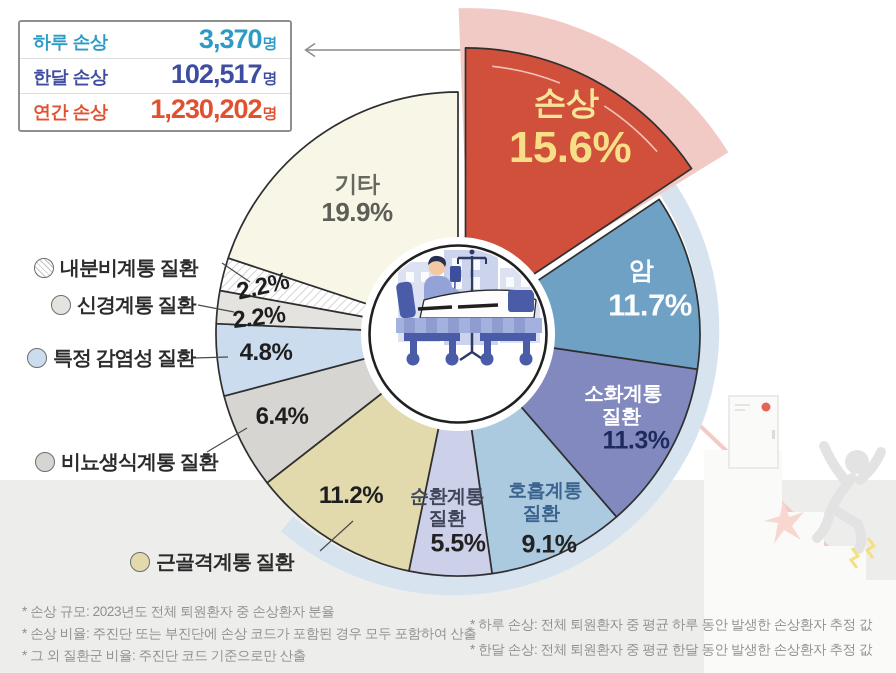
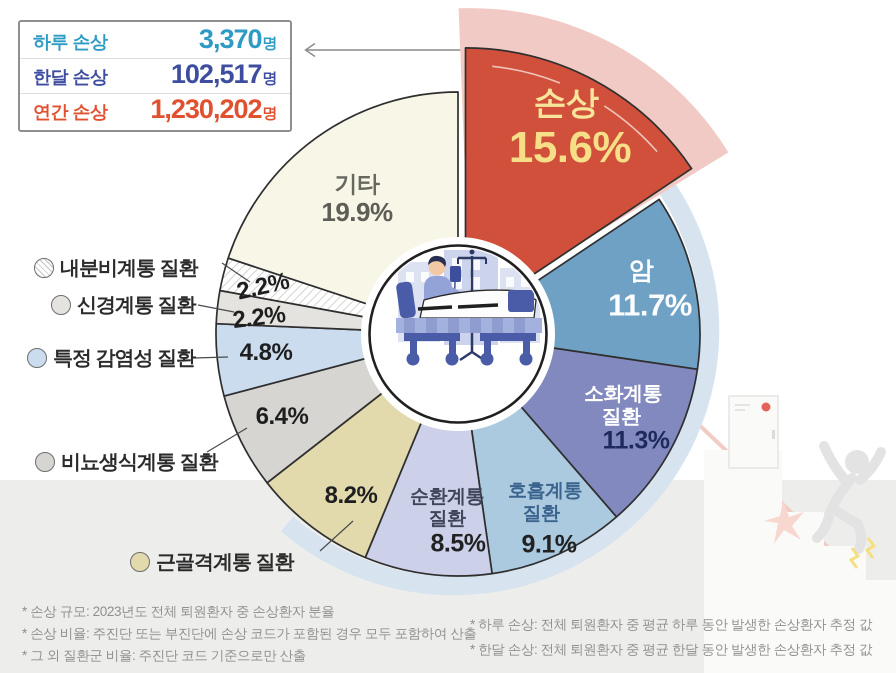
순환계통 질환: 5.5% -> 8.5%
근골격계통 질환: 11.2% -> 8.2%
